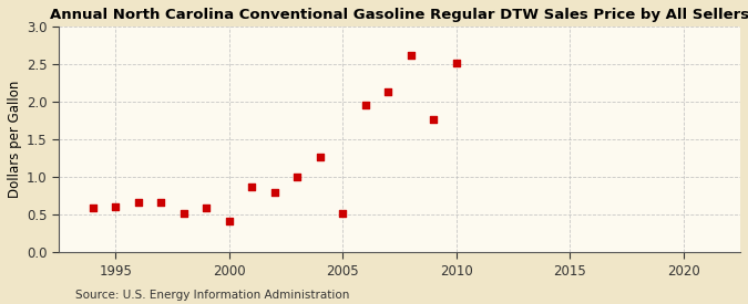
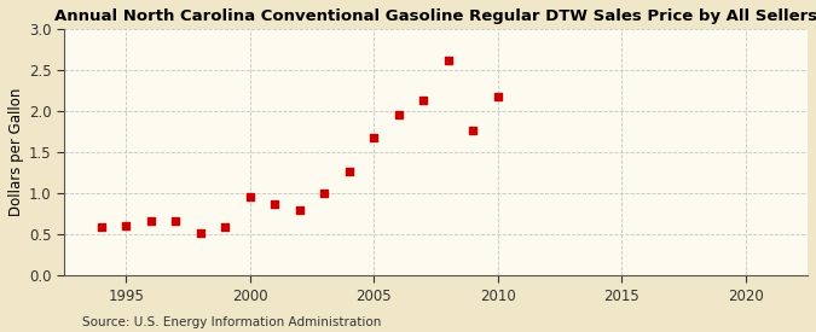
2000: 0.42 -> 0.96
2005: 0.52 -> 1.68
2010: 2.52 -> 2.18
